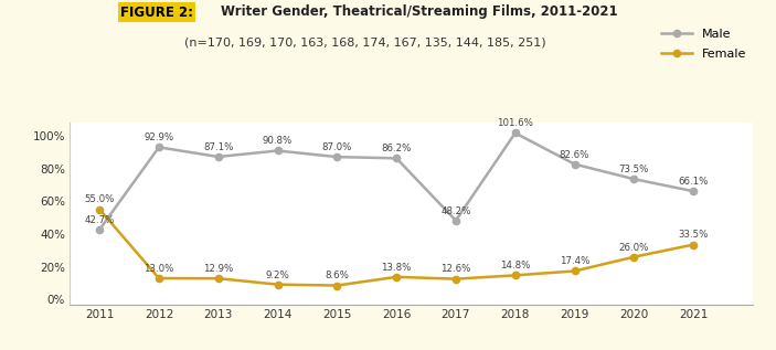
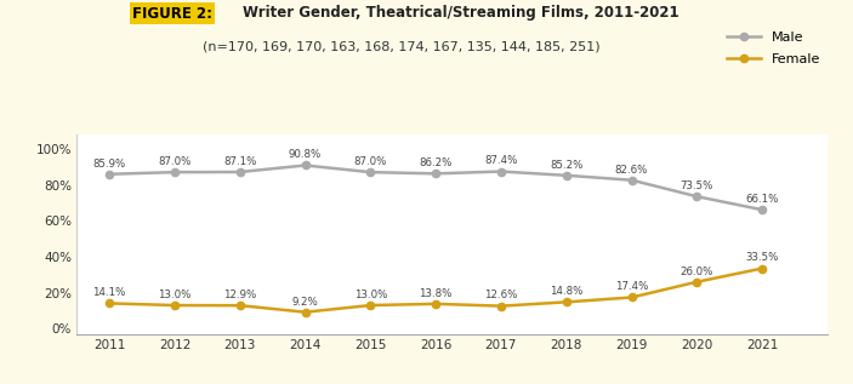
Male/2011: 42.7% -> 85.9%
Female/2011: 55.0% -> 14.1%
Male/2012: 92.9% -> 87.0%
Female/2015: 8.6% -> 13.0%
Male/2017: 48.2% -> 87.4%
Male/2018: 101.6% -> 85.2%
